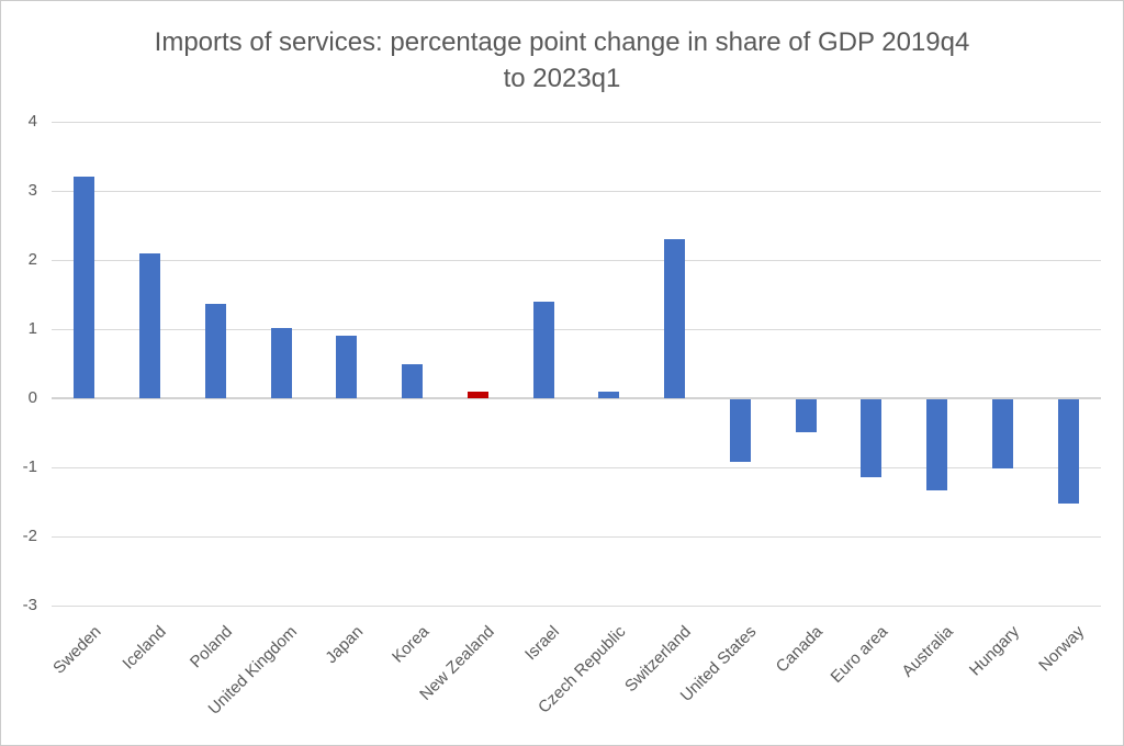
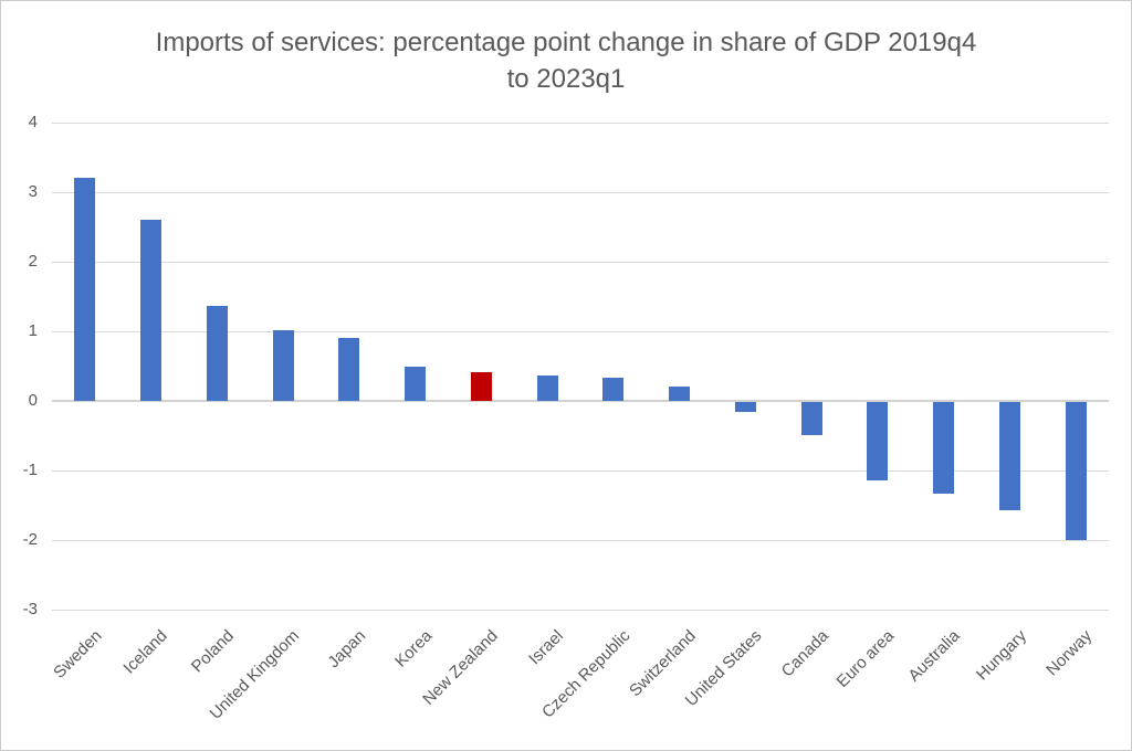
Iceland: 2.1 -> 2.6
New Zealand: 0.1 -> 0.4
Israel: 1.4 -> 0.4
Czech Republic: 0.1 -> 0.3
Switzerland: 2.3 -> 0.2
United States: -0.9 -> -0.1
Hungary: -1.0 -> -1.6
Norway: -1.5 -> -2.0
